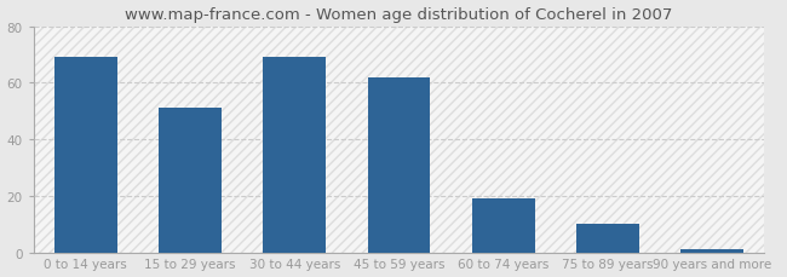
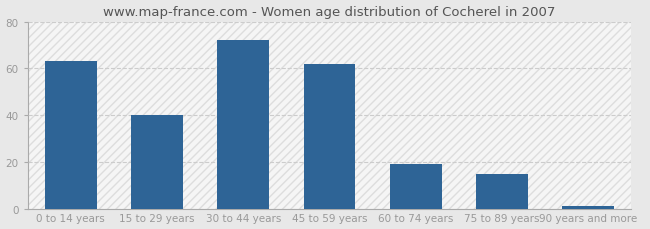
0 to 14 years: 69 -> 63
15 to 29 years: 51 -> 40
30 to 44 years: 69 -> 72
75 to 89 years: 10 -> 15
